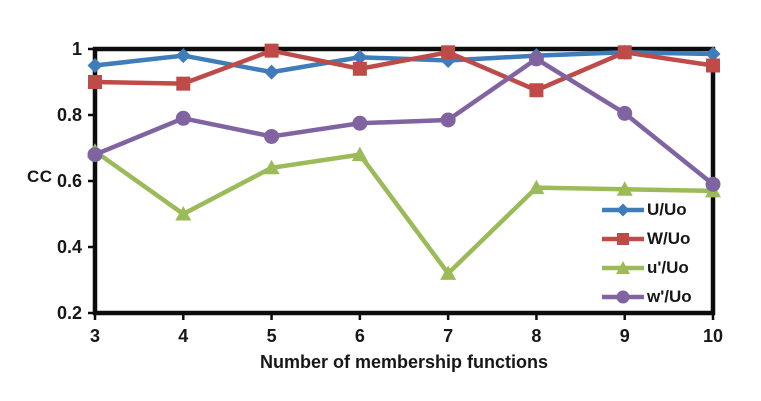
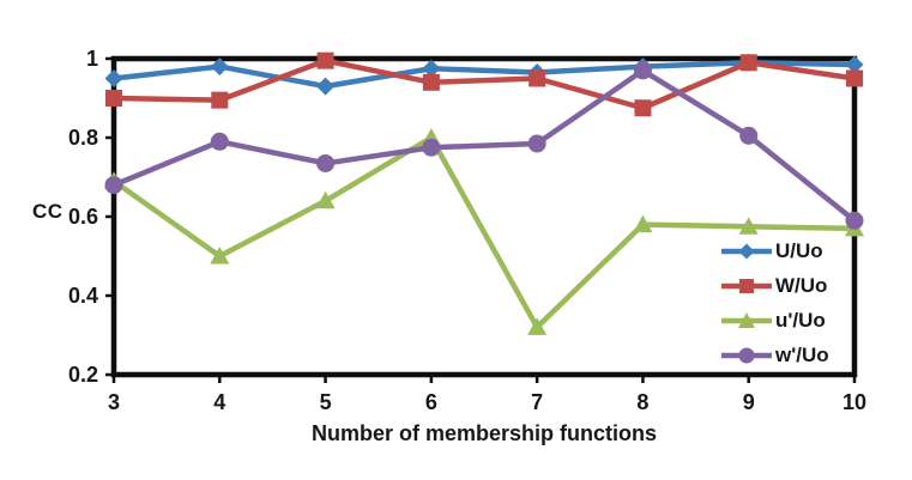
u'/Uo/6: 0.68 -> 0.80
W/Uo/7: 0.99 -> 0.95
